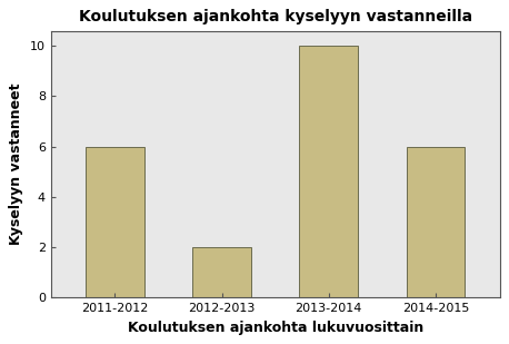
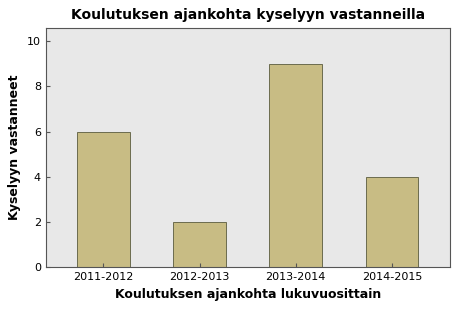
2013-2014: 10 -> 9
2014-2015: 6 -> 4
